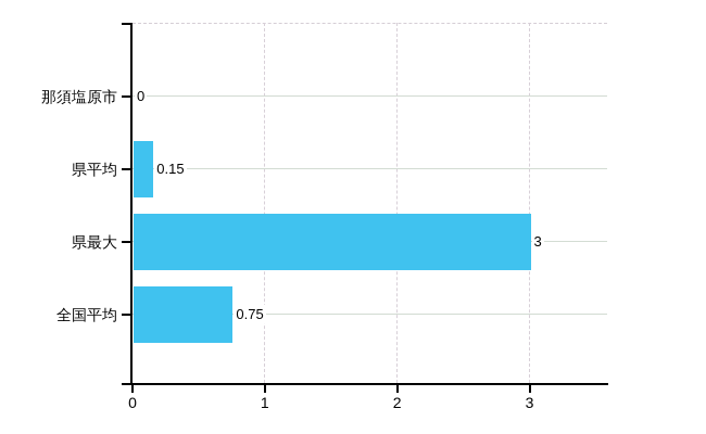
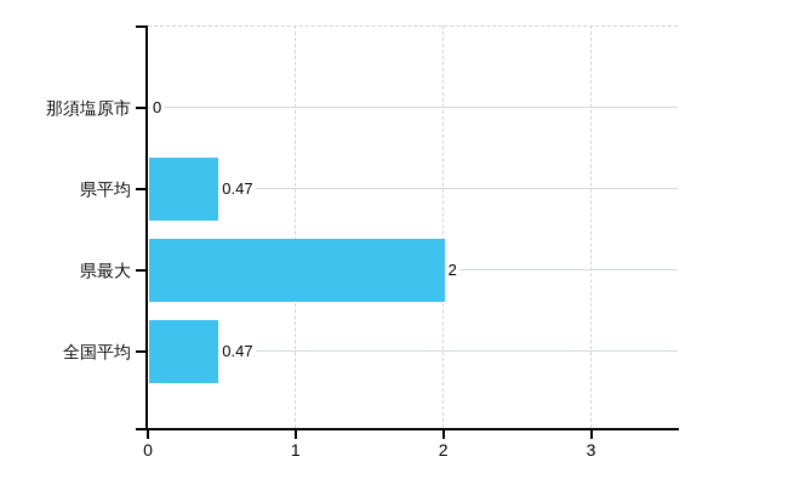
県平均: 0.15 -> 0.47
県最大: 3 -> 2
全国平均: 0.75 -> 0.47
